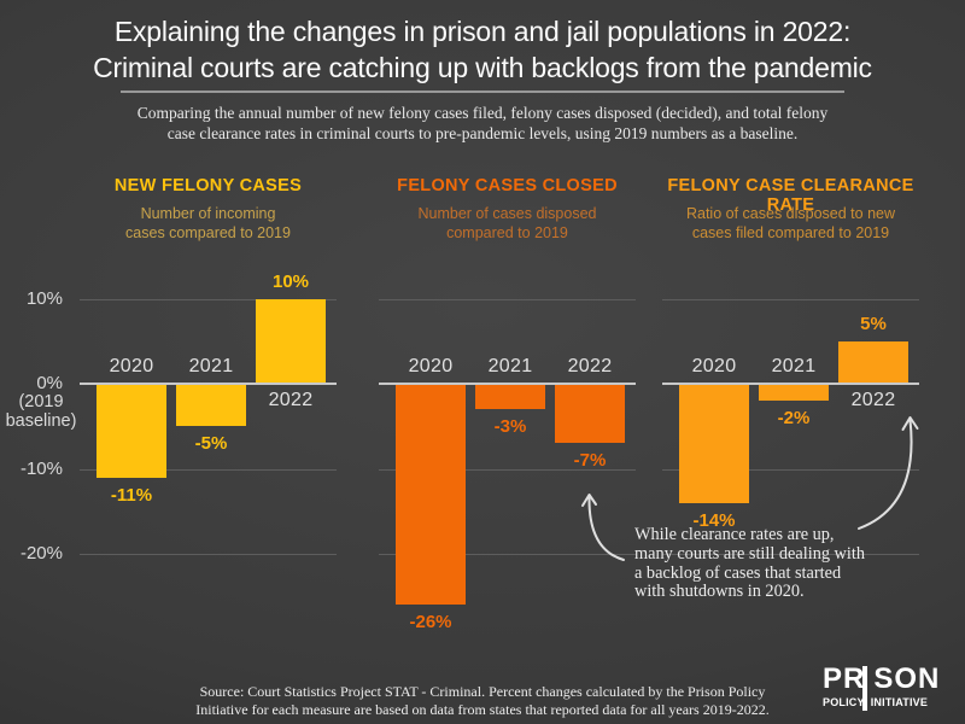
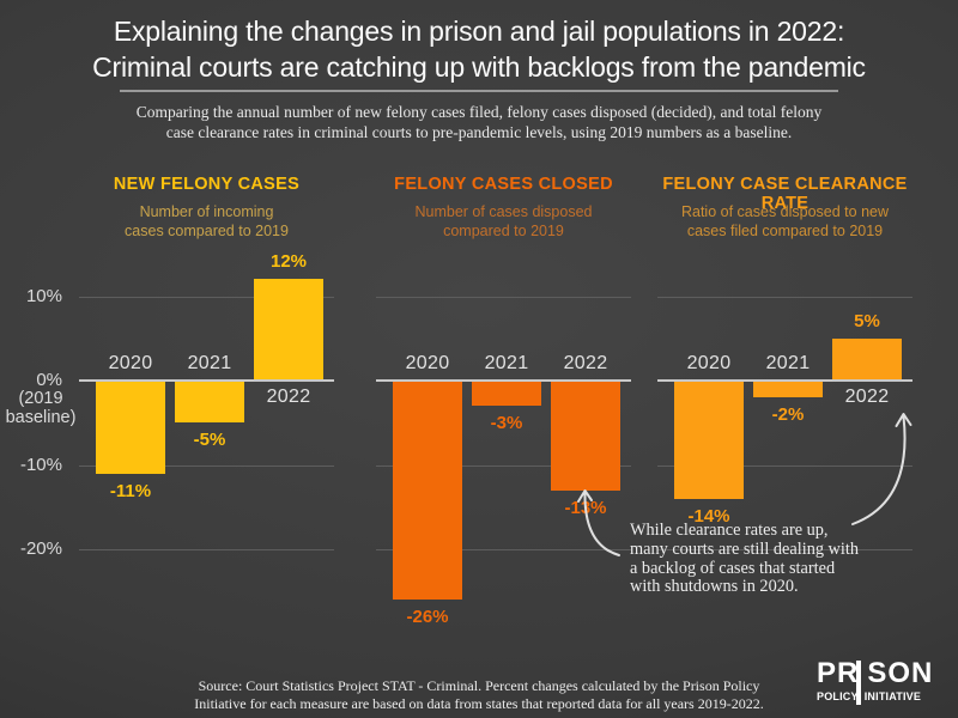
NEW FELONY CASES/2022: 10% -> 12%
FELONY CASES CLOSED/2022: -7% -> -13%
